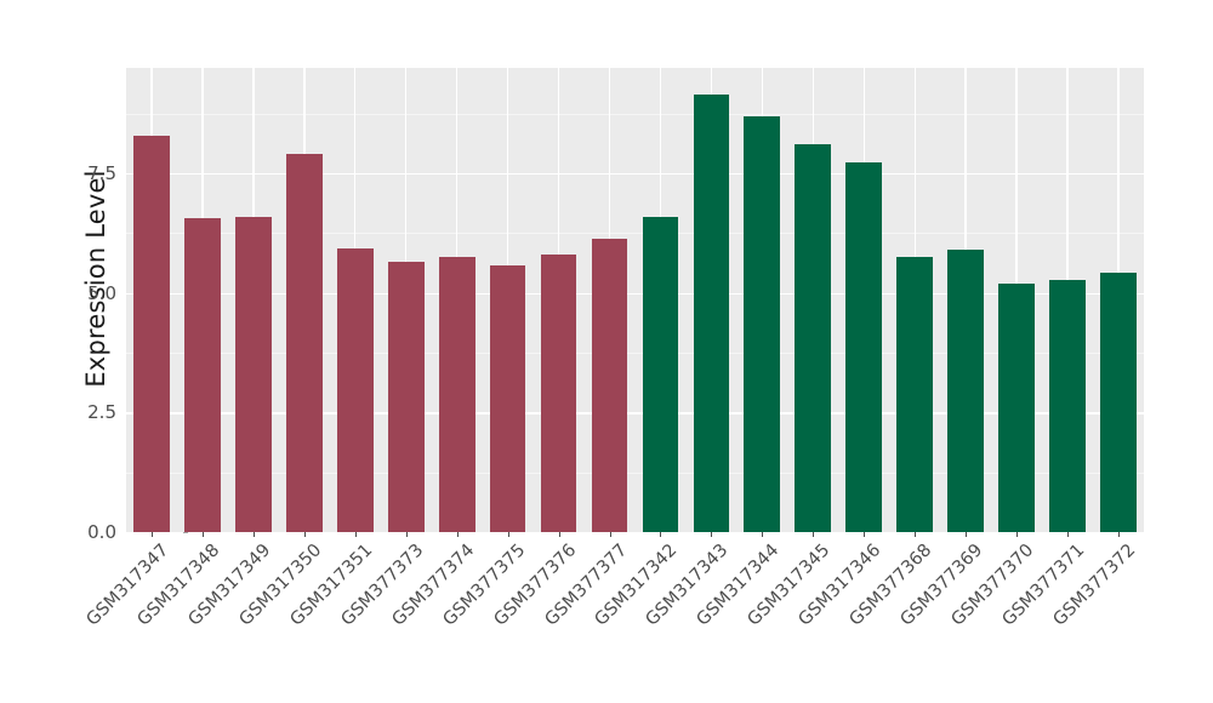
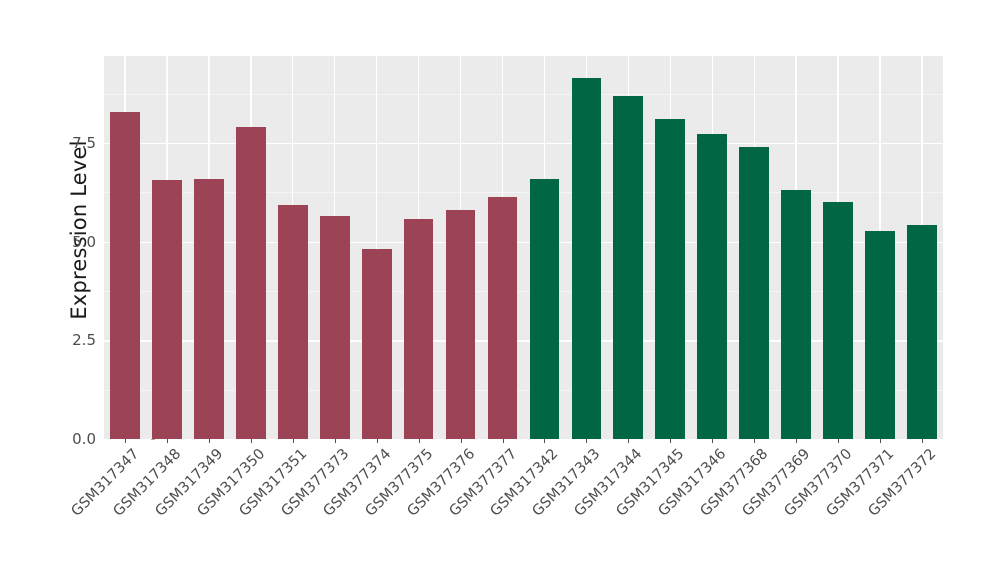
GSM377374: 5.8 -> 4.8
GSM377368: 5.8 -> 7.4
GSM377369: 5.9 -> 6.3
GSM377370: 5.2 -> 6.0
